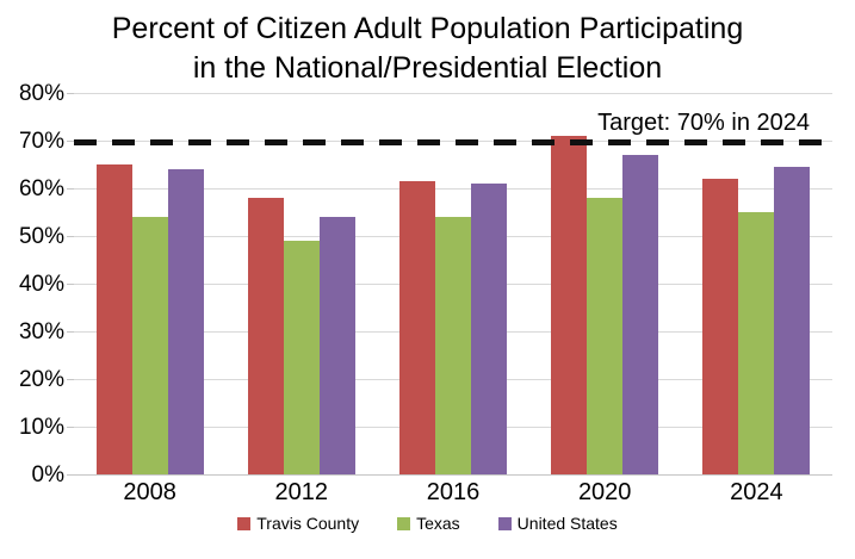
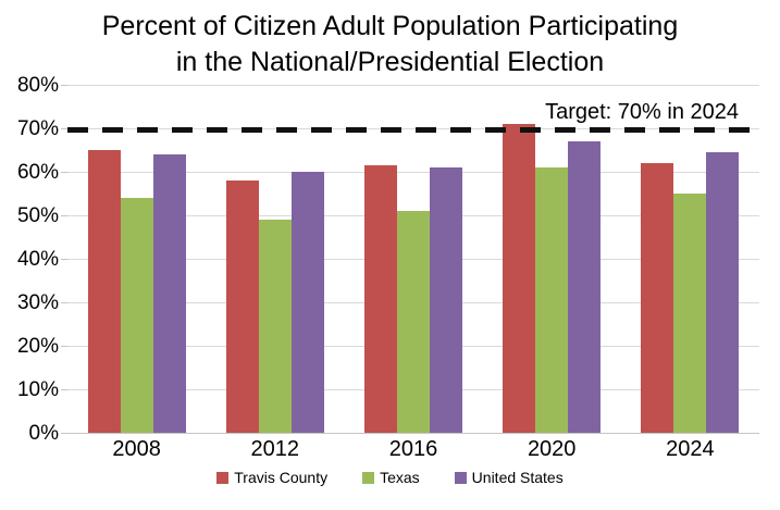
United States/2012: 54% -> 60%
Texas/2016: 54% -> 51%
Texas/2020: 58% -> 61%
